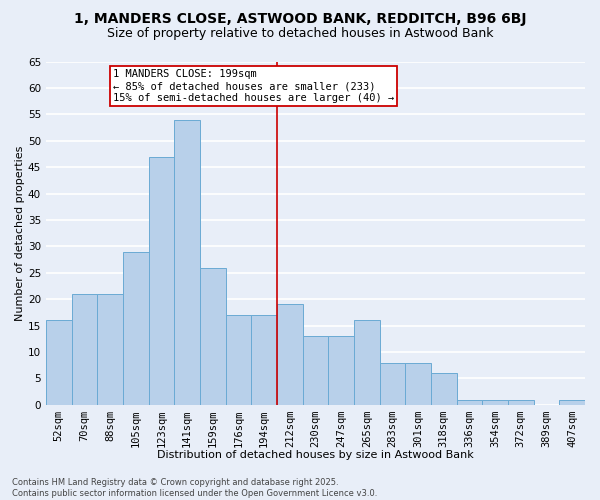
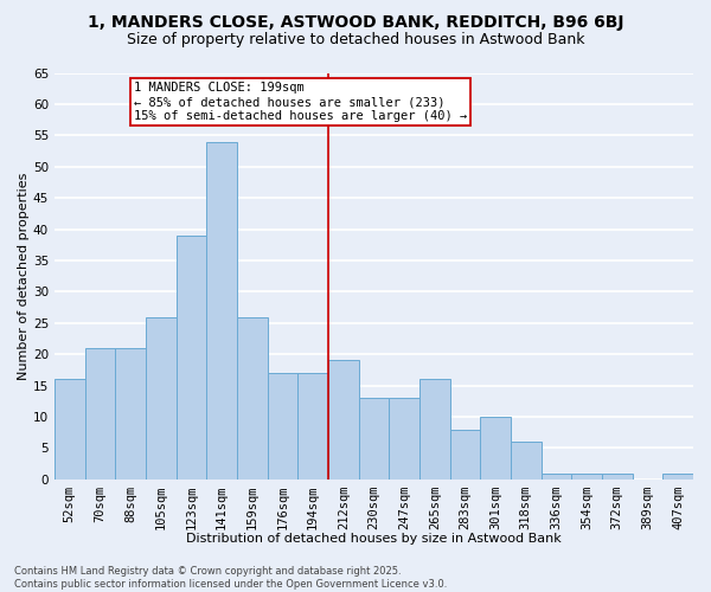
105sqm: 29 -> 26
123sqm: 47 -> 39
301sqm: 8 -> 10
